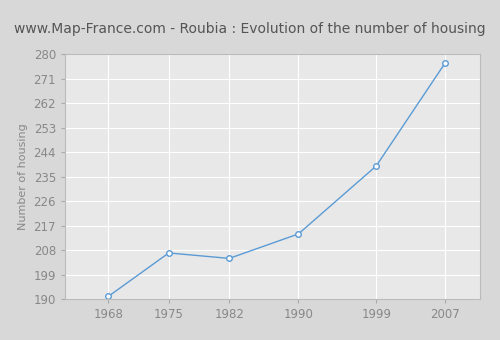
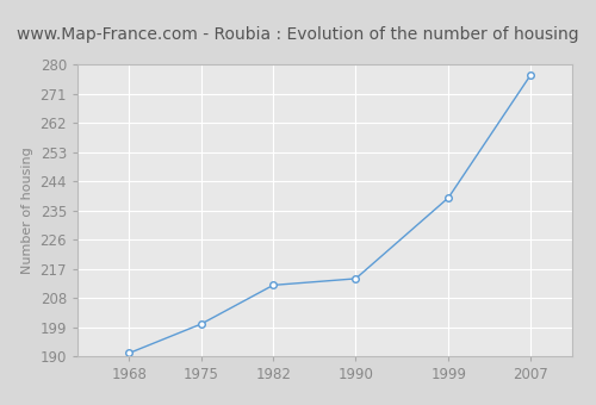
1975: 207 -> 200
1982: 205 -> 212
